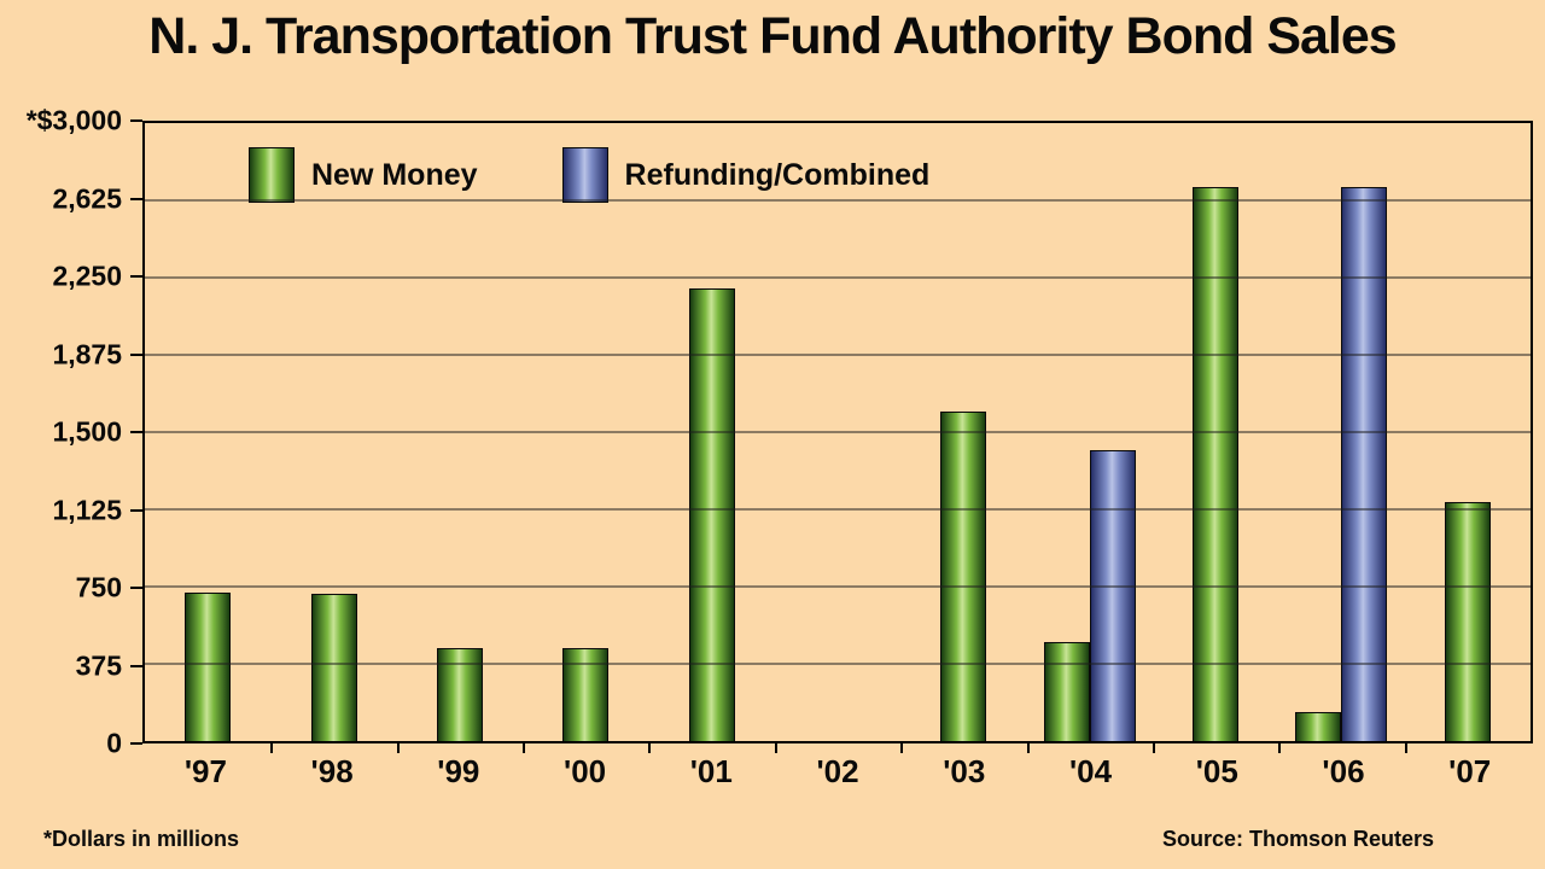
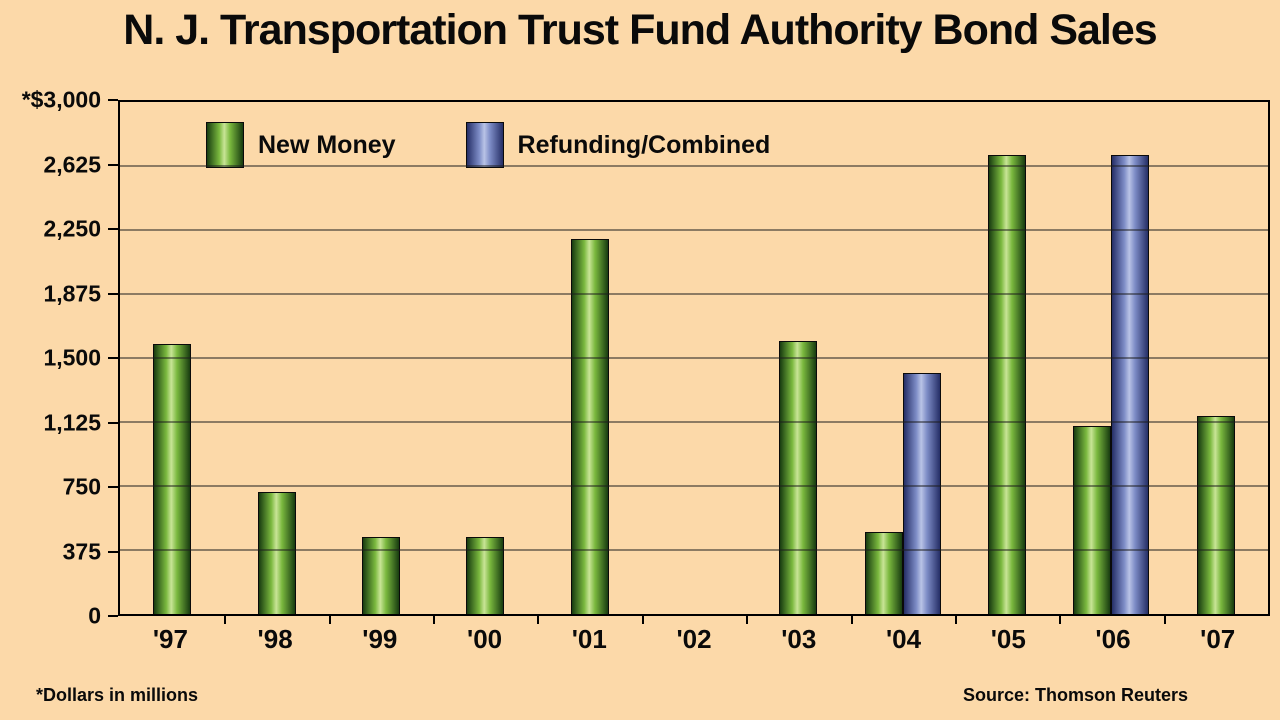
New Money/'97: 720 -> 1580
New Money/'06: 140 -> 1100
